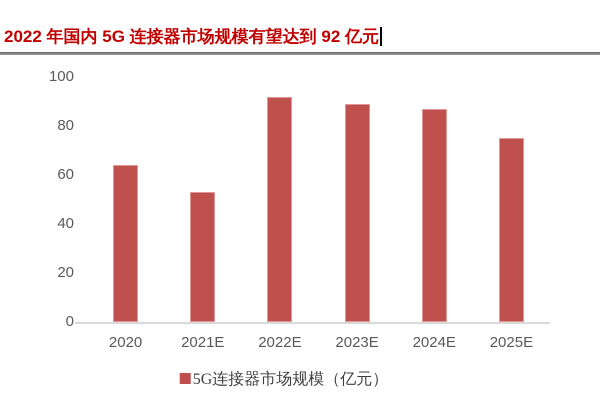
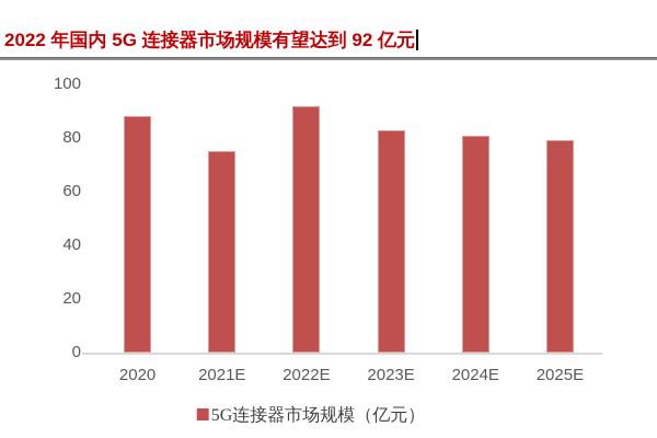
2020: 64 -> 88
2021E: 53 -> 75
2023E: 89 -> 83
2024E: 87 -> 81
2025E: 75 -> 79
